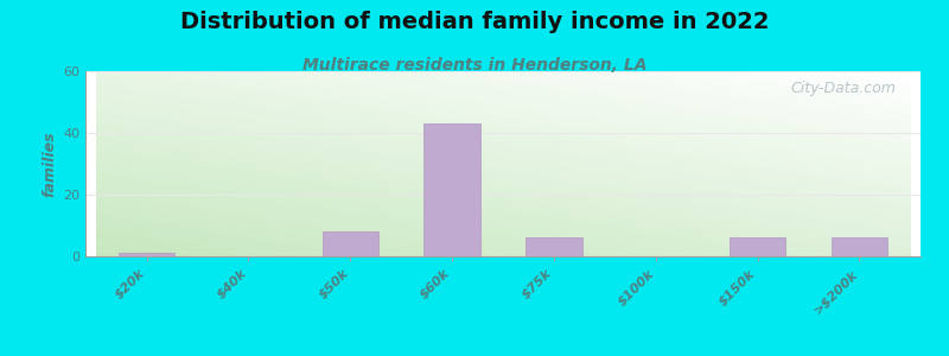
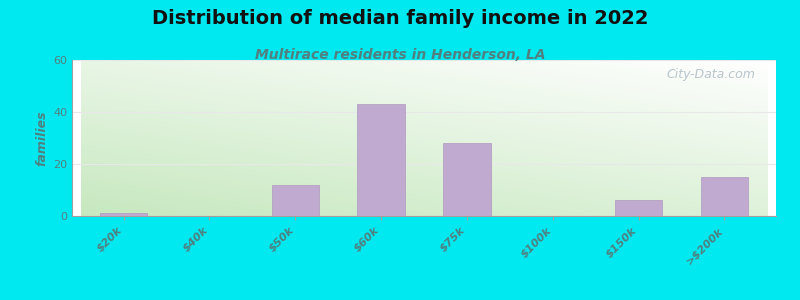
$50k: 8 -> 12
$75k: 6 -> 28
>$200k: 6 -> 15
